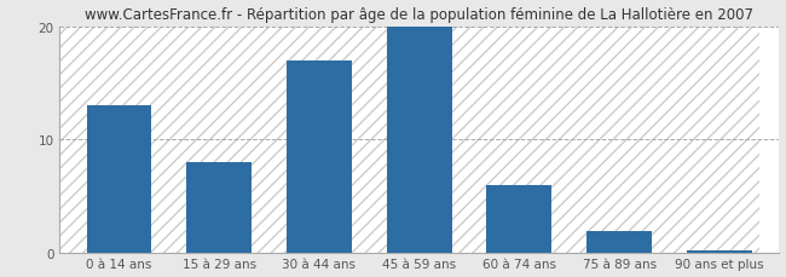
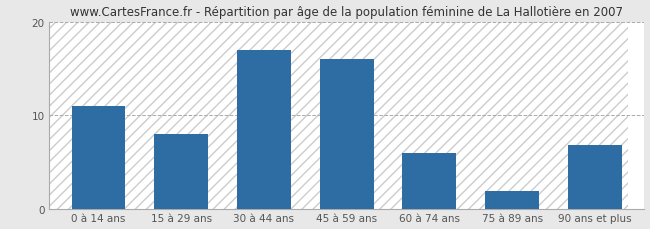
0 à 14 ans: 13.0 -> 11.0
45 à 59 ans: 20.0 -> 16.0
90 ans et plus: 0.2 -> 6.8
